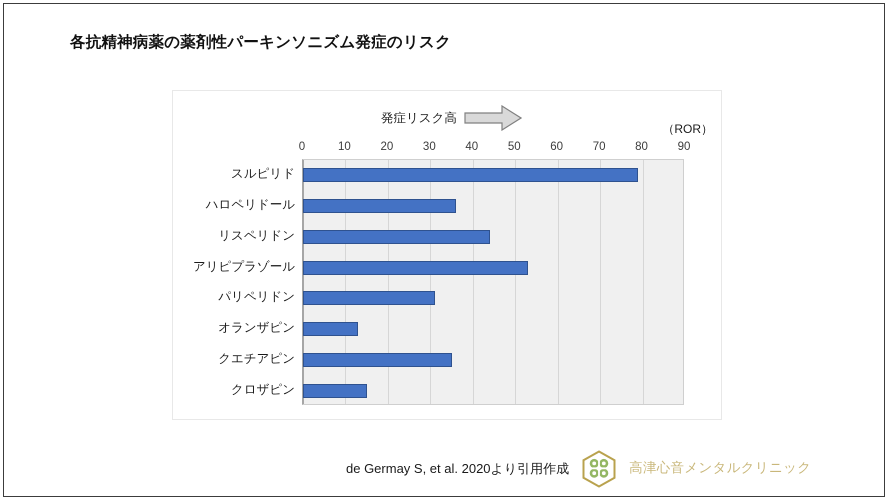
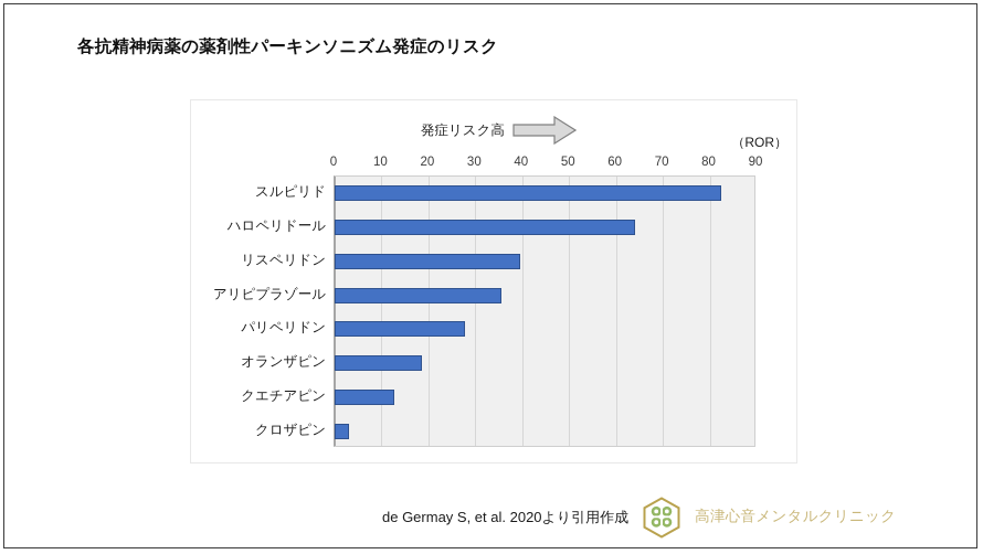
スルピリド: 79 -> 82
ハロペリドール: 36 -> 64
リスペリドン: 44 -> 40
アリピプラゾール: 53 -> 36
パリペリドン: 31 -> 28
オランザピン: 13 -> 18
クエチアピン: 35 -> 13
クロザピン: 15 -> 3
